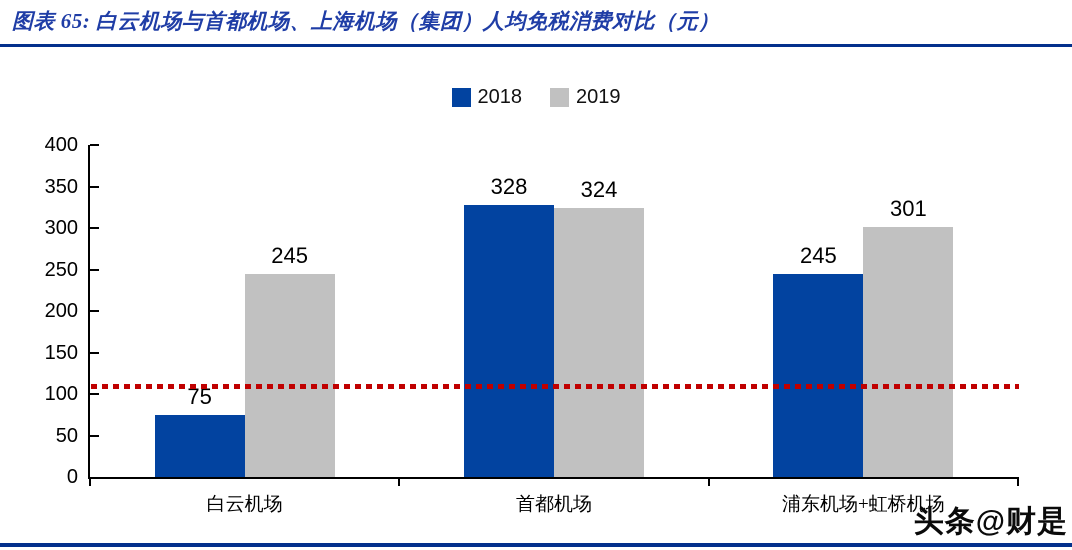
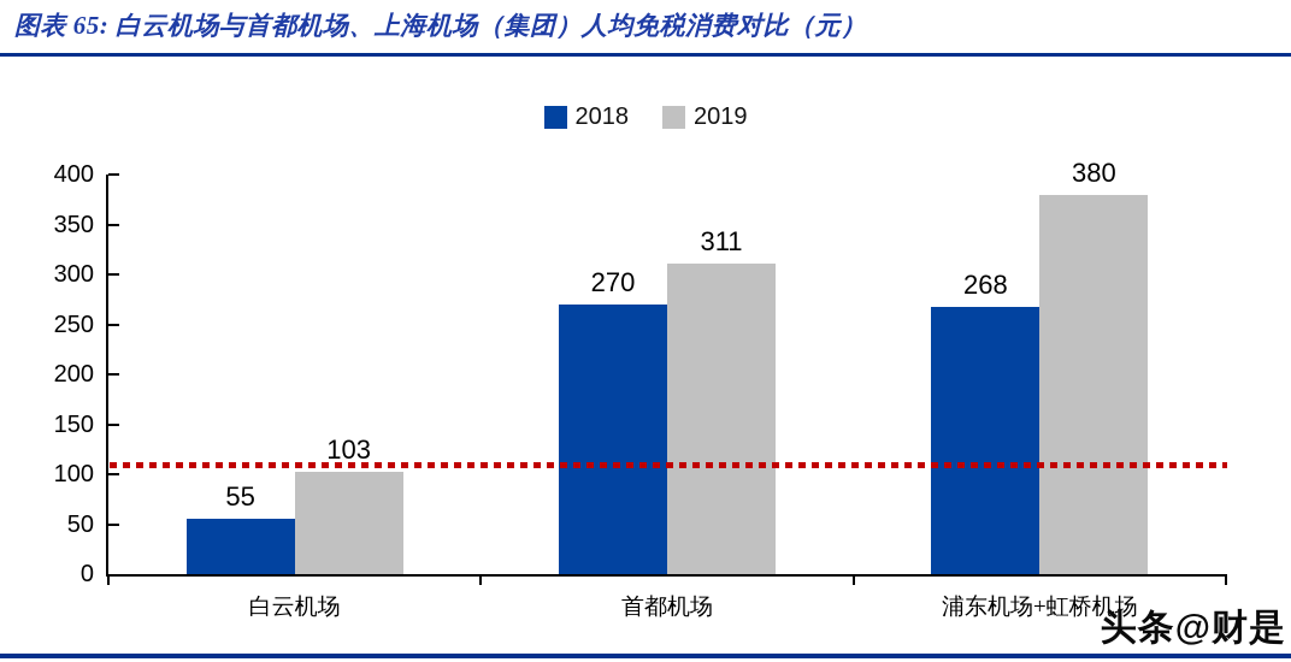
2018/白云机场: 75 -> 55
2019/白云机场: 245 -> 103
2018/首都机场: 328 -> 270
2019/首都机场: 324 -> 311
2018/浦东机场+虹桥机场: 245 -> 268
2019/浦东机场+虹桥机场: 301 -> 380
